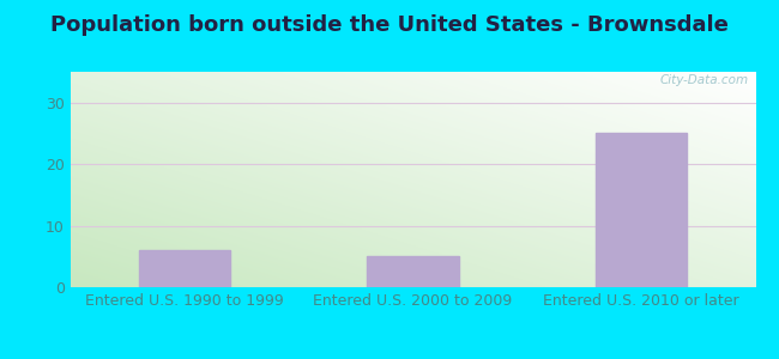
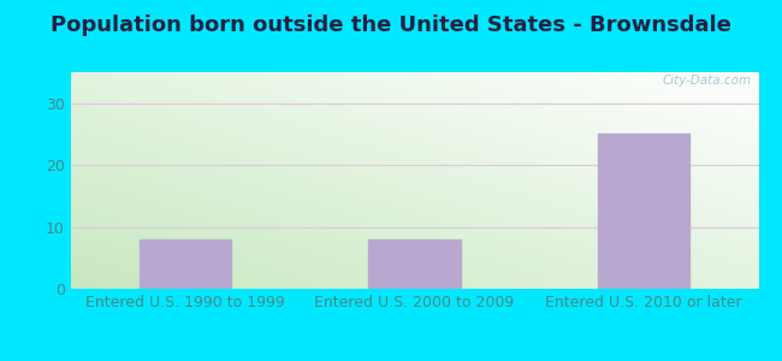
Entered U.S. 1990 to 1999: 6 -> 8
Entered U.S. 2000 to 2009: 5 -> 8
